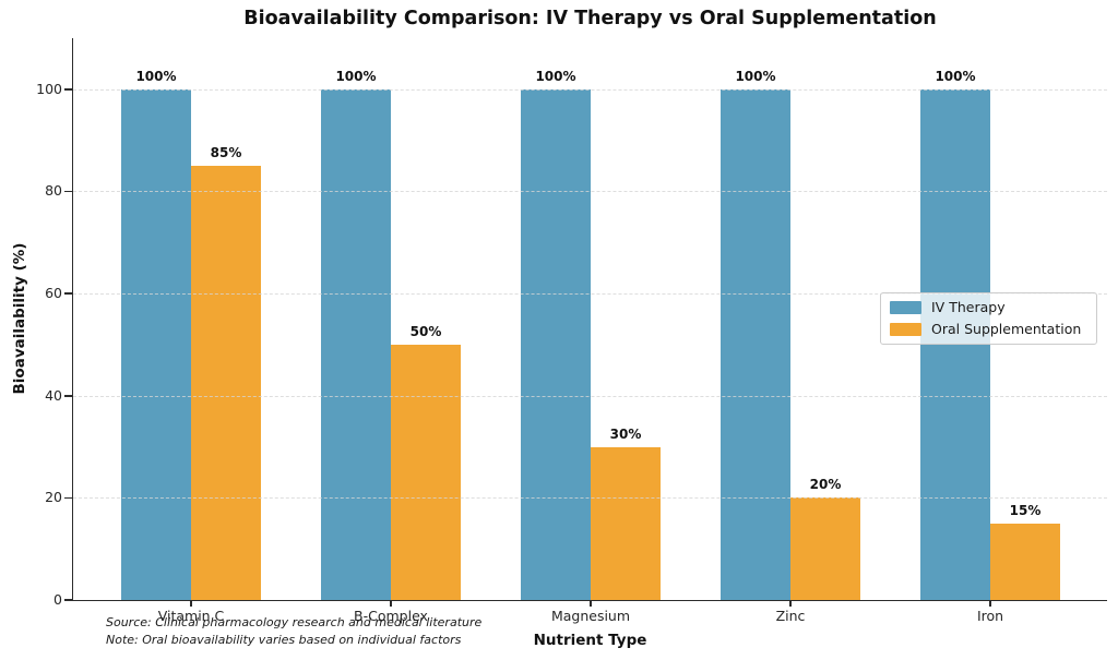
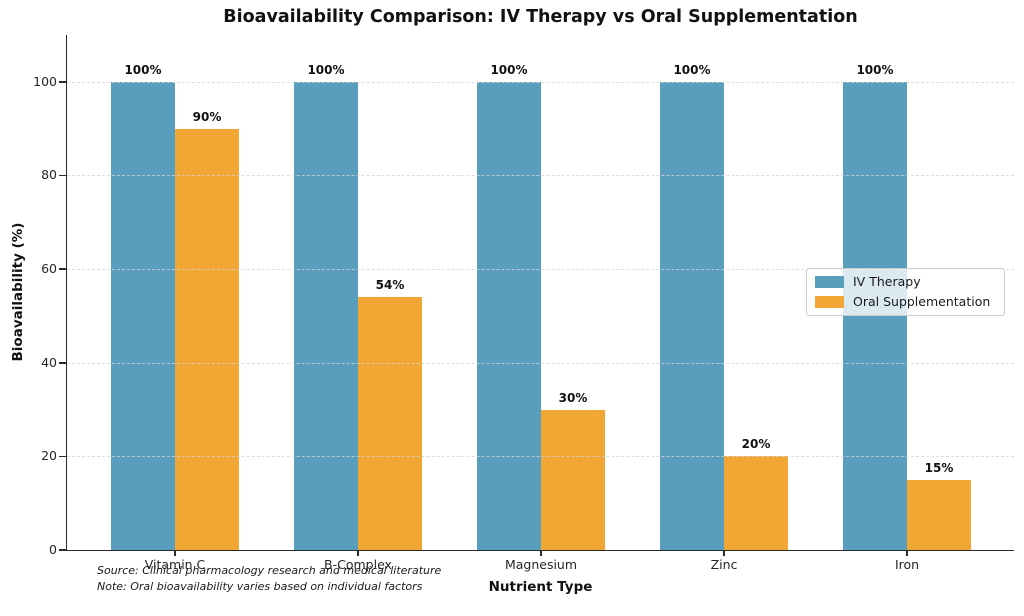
Oral Supplementation/Vitamin C: 85% -> 90%
Oral Supplementation/B-Complex: 50% -> 54%
